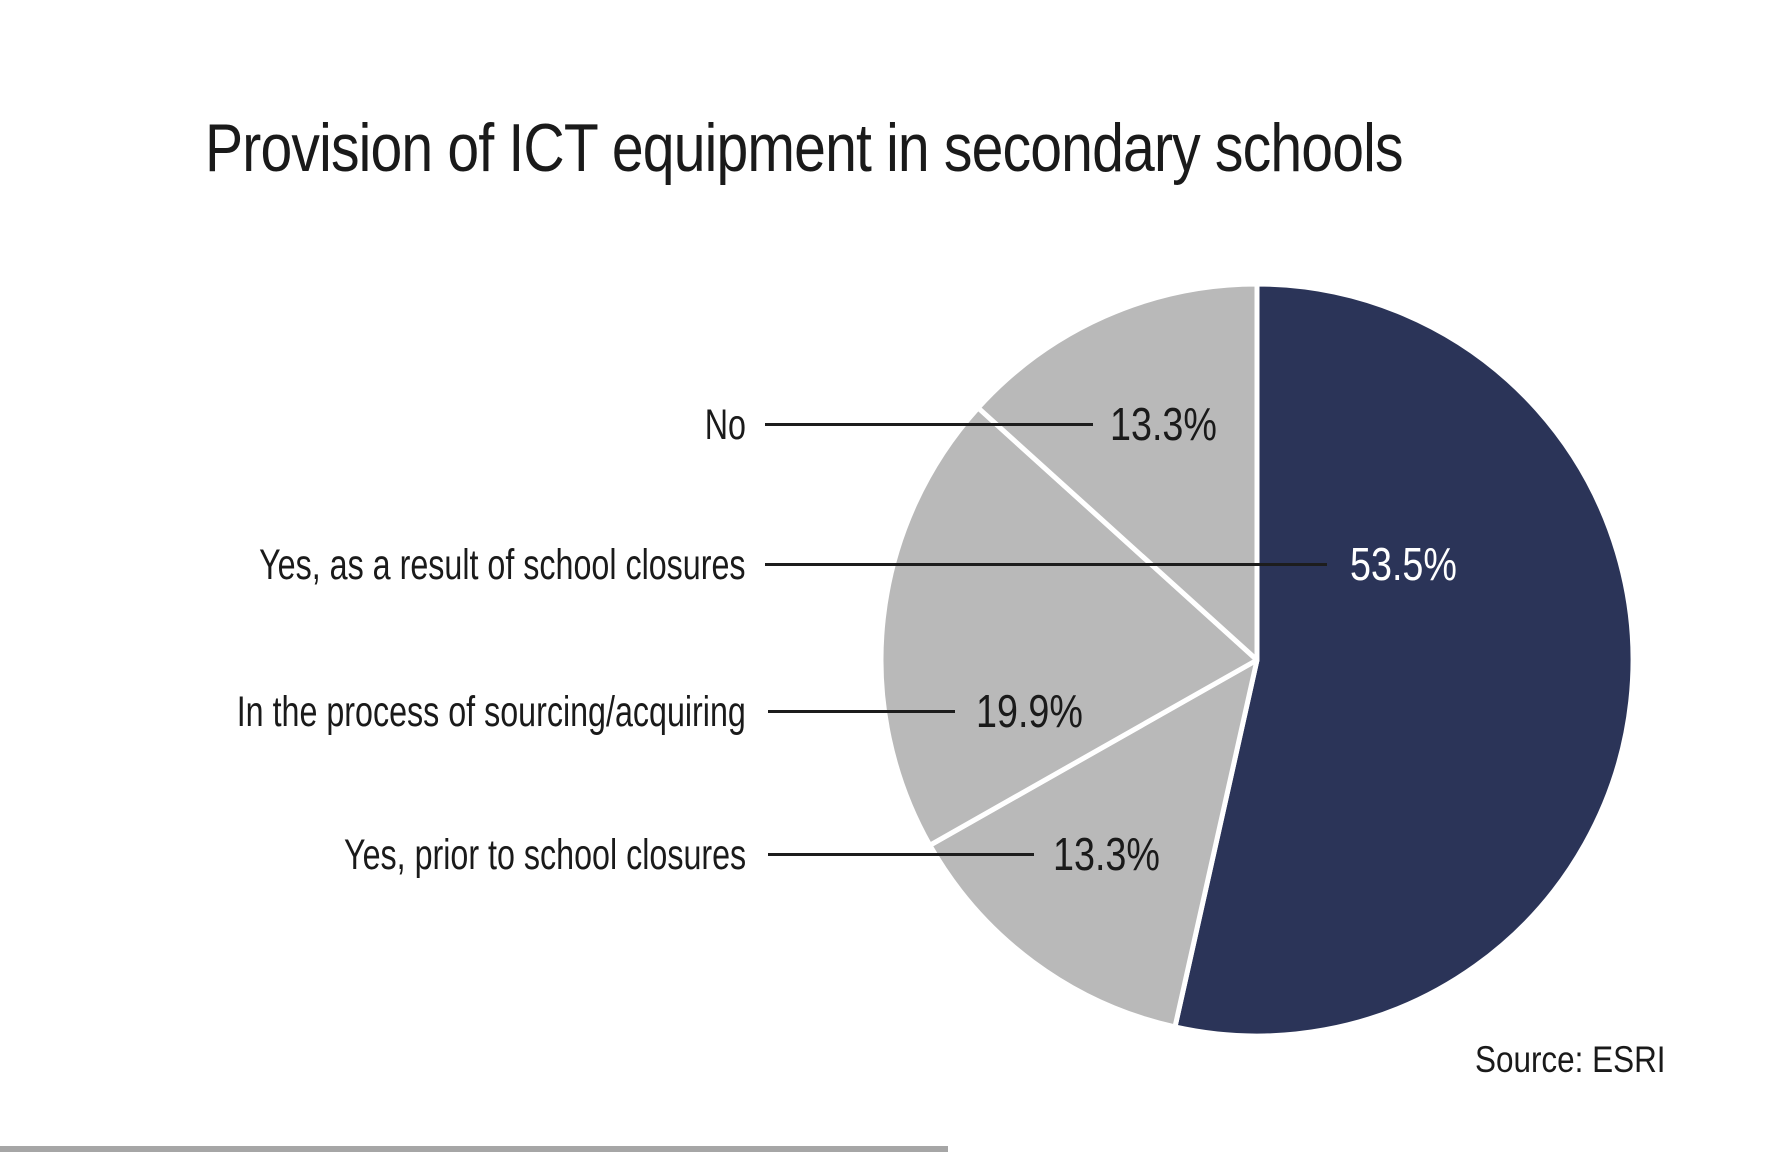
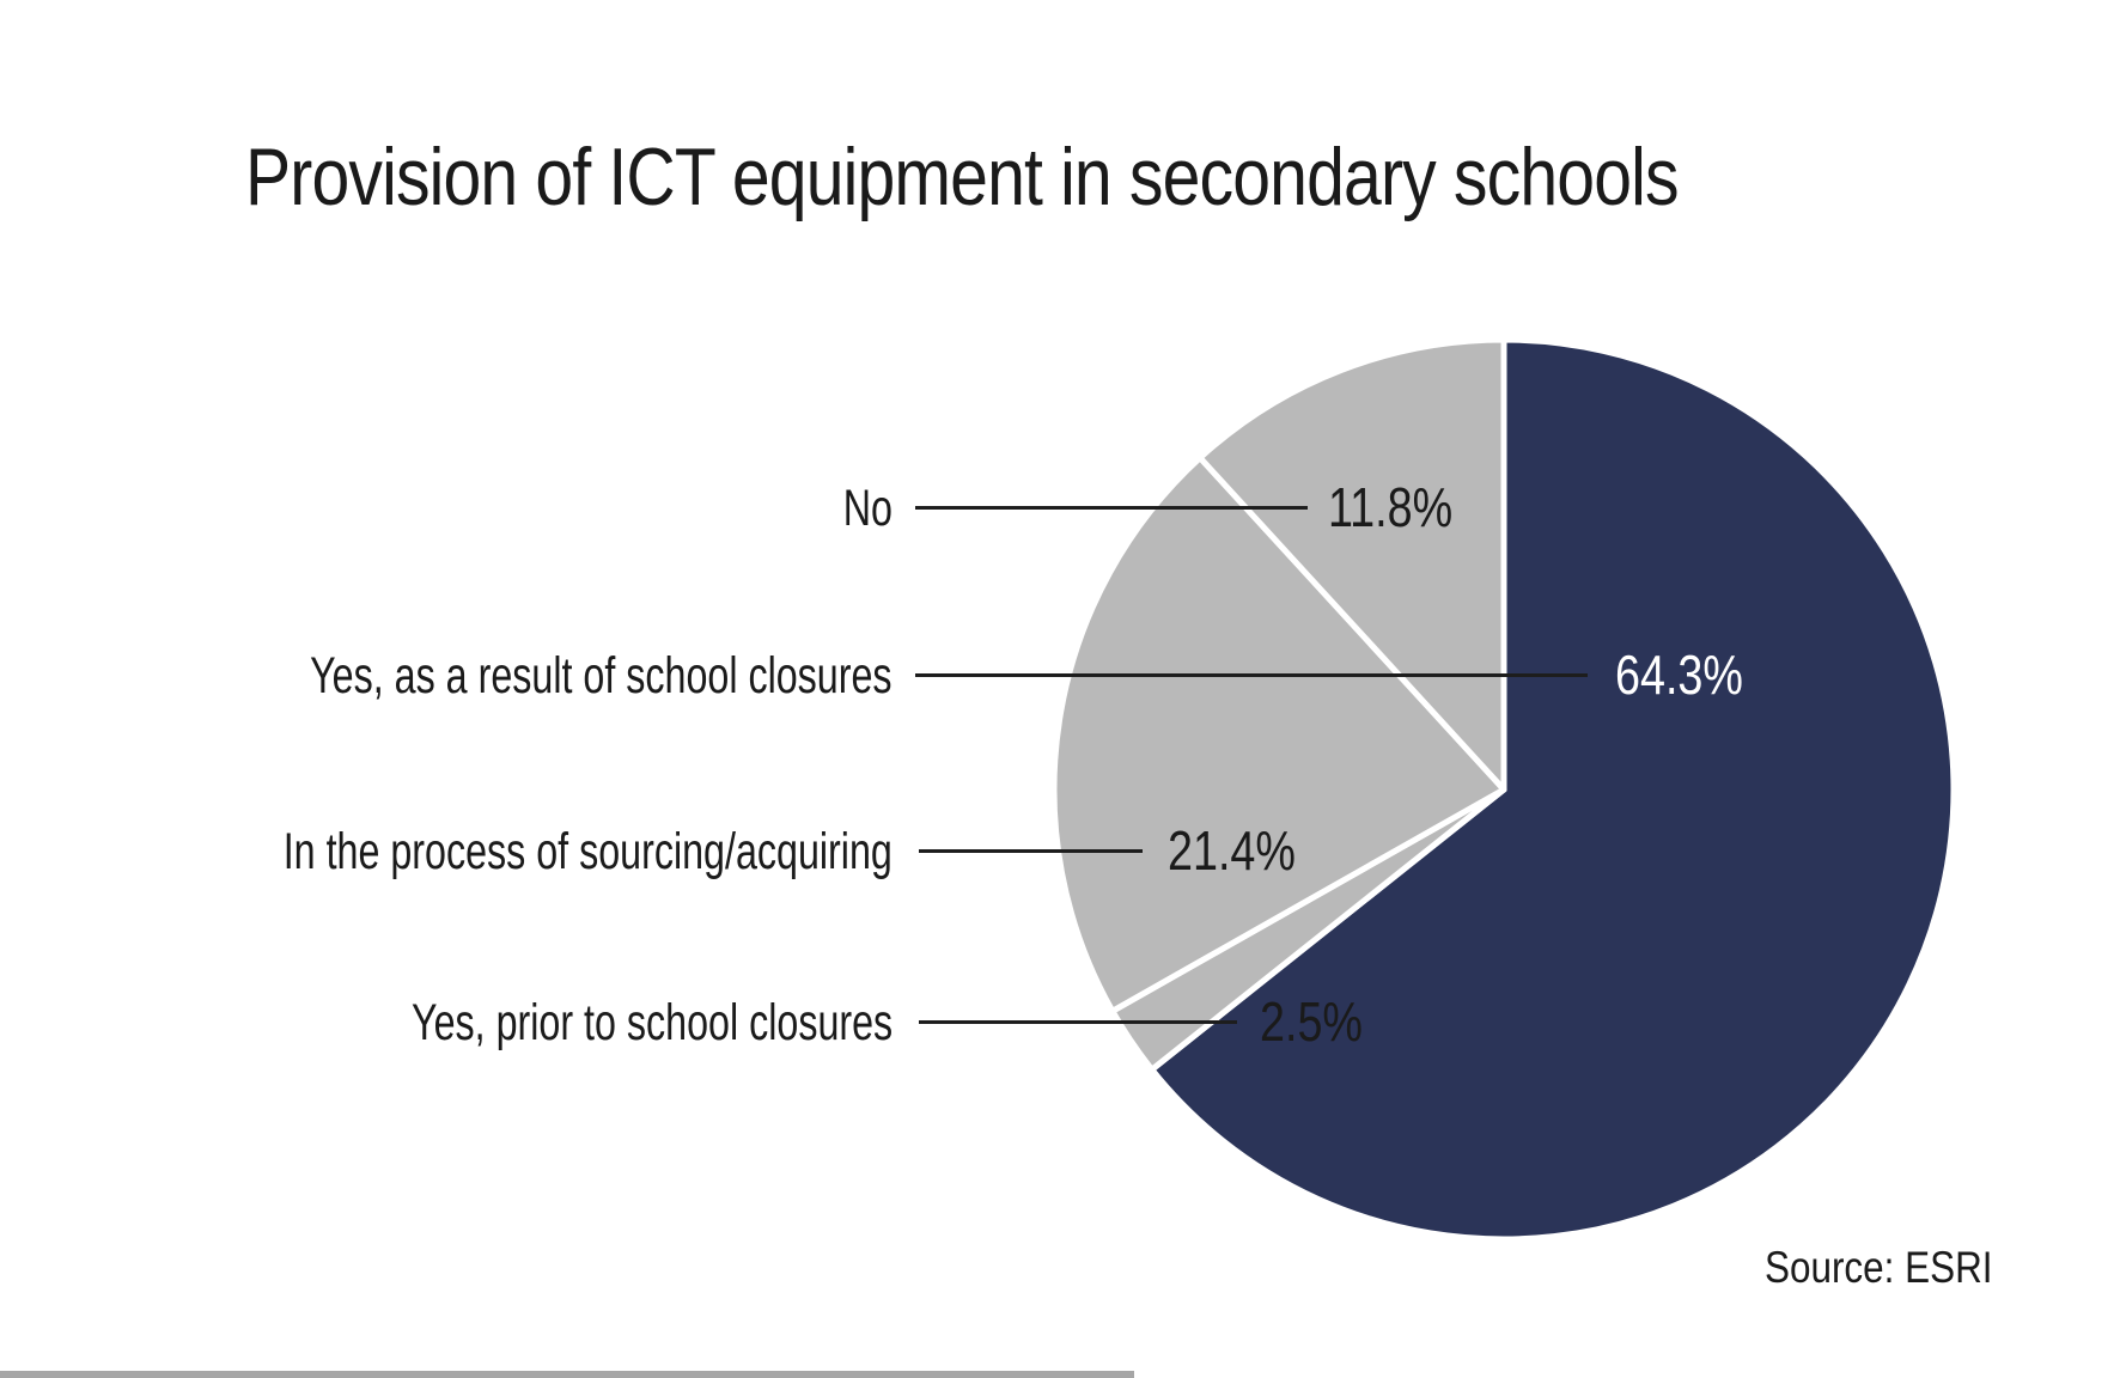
Yes, as a result of school closures: 53.5% -> 64.3%
Yes, prior to school closures: 13.3% -> 2.5%
In the process of sourcing/acquiring: 19.9% -> 21.4%
No: 13.3% -> 11.8%
